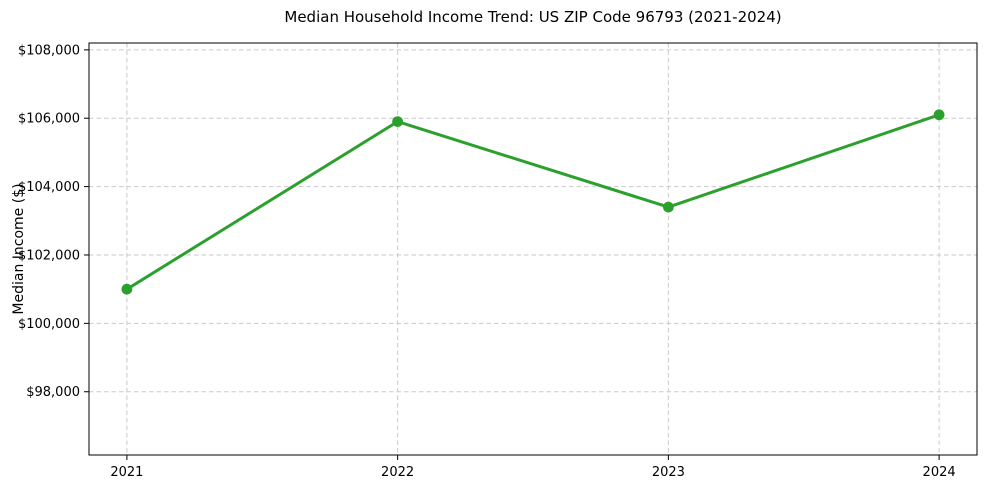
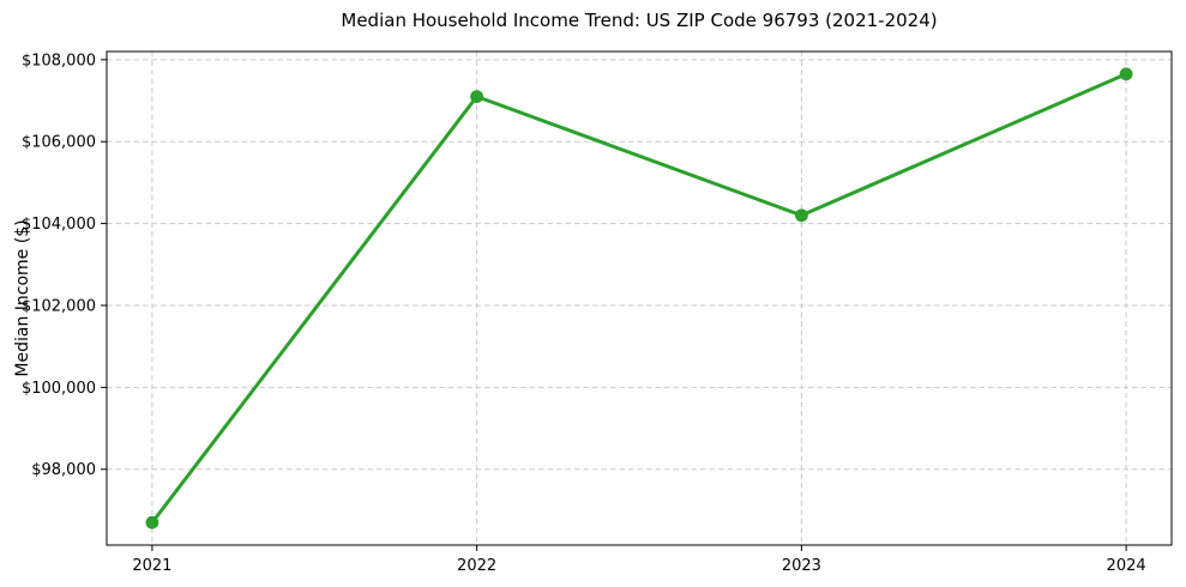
2021: $101000 -> $96700
2022: $105900 -> $107100
2023: $103400 -> $104200
2024: $106100 -> $107600
